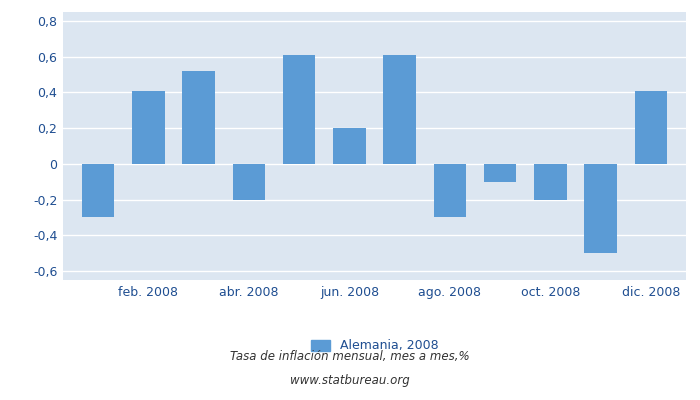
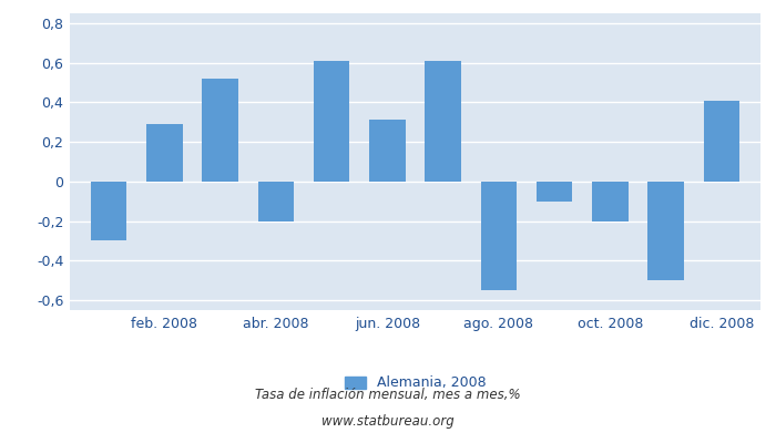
feb. 2008: 0,41 -> 0,29
jun. 2008: 0,20 -> 0,31
ago. 2008: -0,30 -> -0,55
